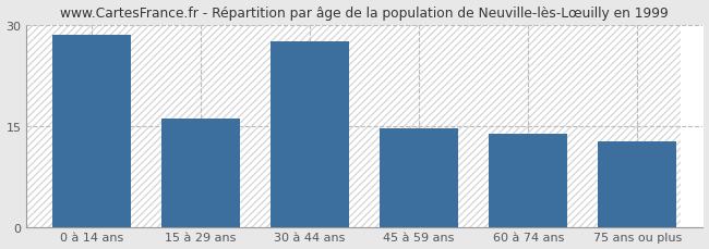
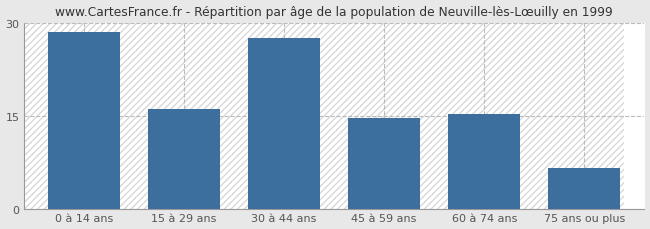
60 à 74 ans: 13.9 -> 15.4
75 ans ou plus: 12.7 -> 6.6
